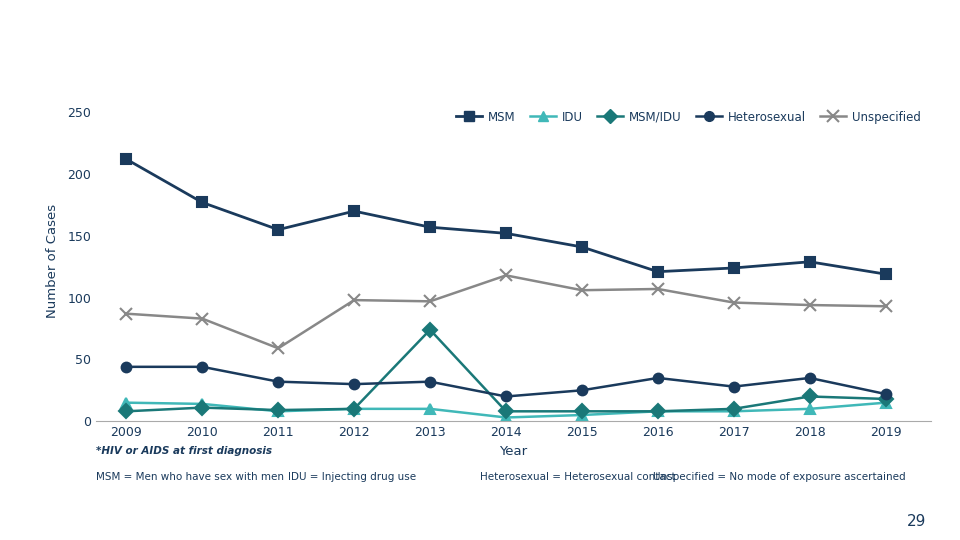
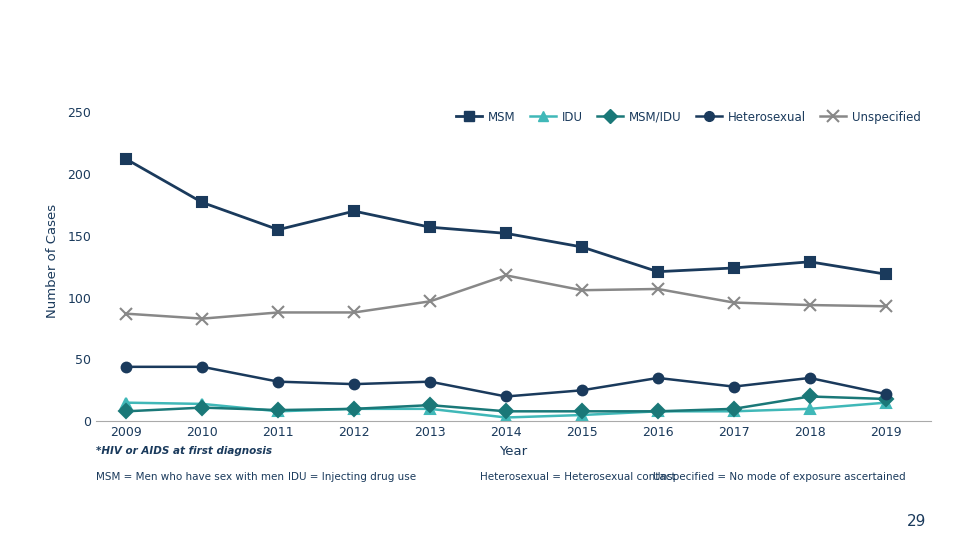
Unspecified/2011: 59 -> 88
Unspecified/2012: 98 -> 88
MSM/IDU/2013: 74 -> 13
